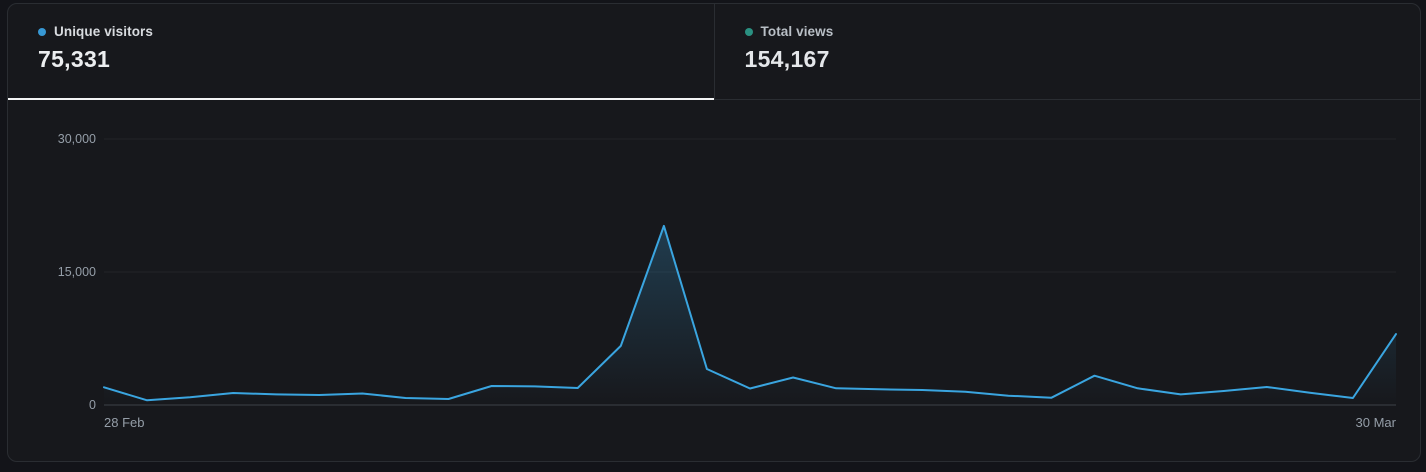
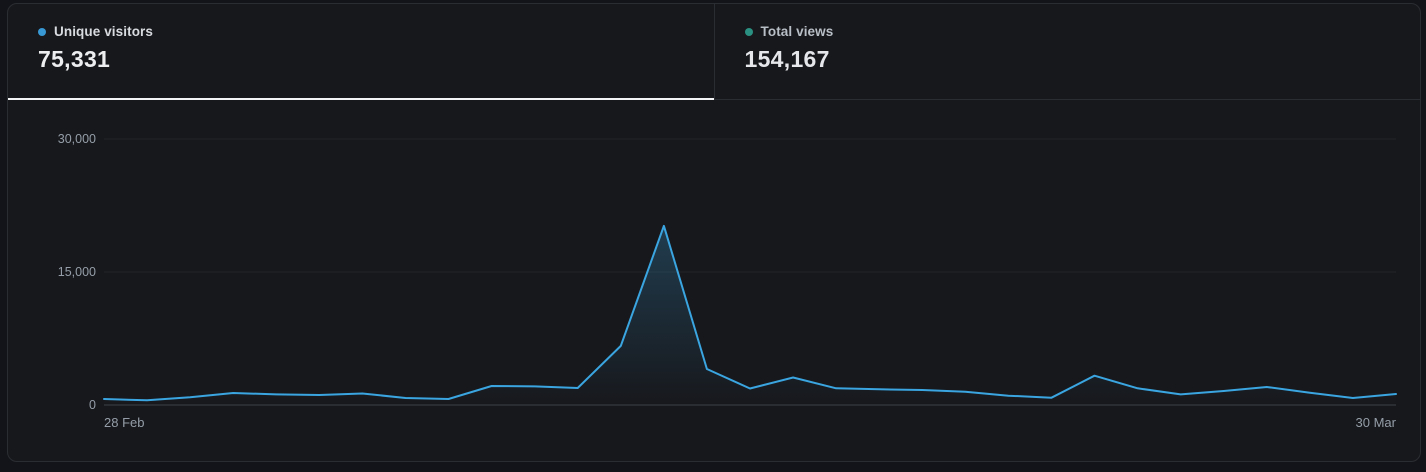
28 Feb: 2000 -> 1000
30 Mar: 8000 -> 1000
